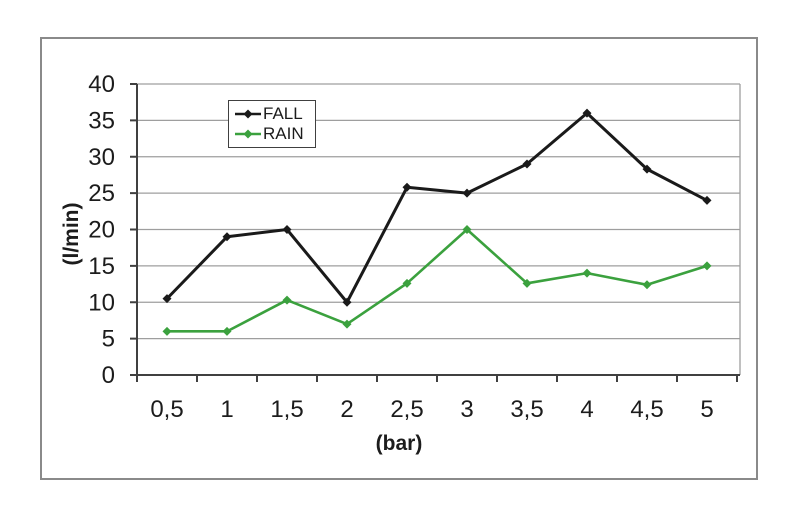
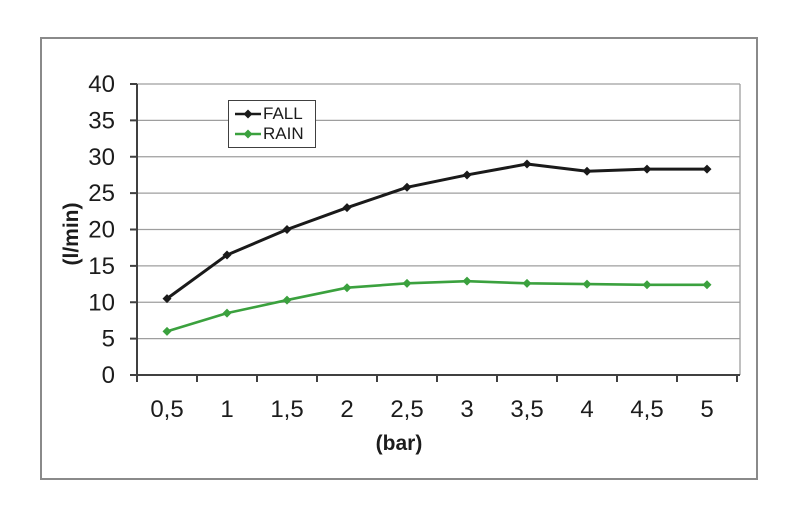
FALL/1: 19 -> 16
RAIN/1: 6 -> 8
FALL/2: 10 -> 23
RAIN/2: 7 -> 12
FALL/3: 25 -> 28
RAIN/3: 20 -> 13
FALL/4: 36 -> 28
RAIN/4: 14 -> 12
FALL/5: 24 -> 28
RAIN/5: 15 -> 12
